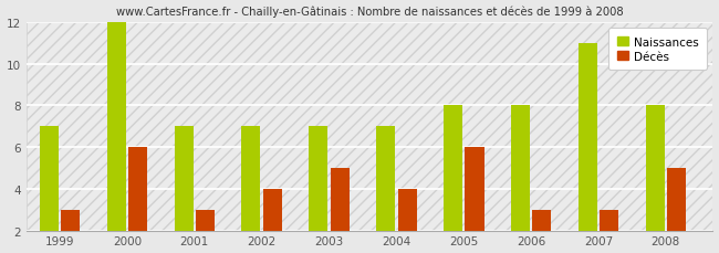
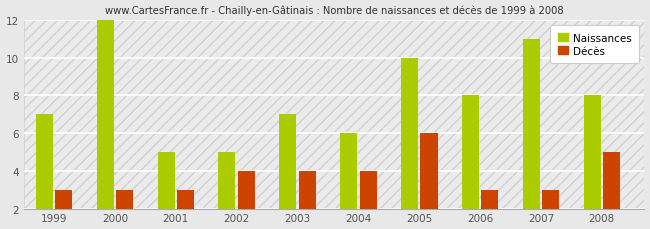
Décès/2000: 6 -> 3
Naissances/2001: 7 -> 5
Naissances/2002: 7 -> 5
Décès/2003: 5 -> 4
Naissances/2004: 7 -> 6
Naissances/2005: 8 -> 10
